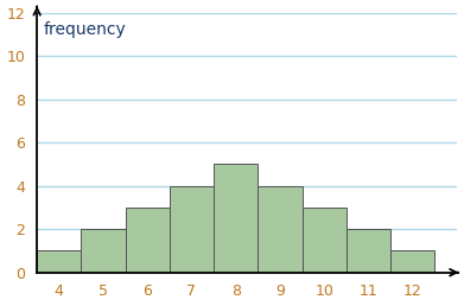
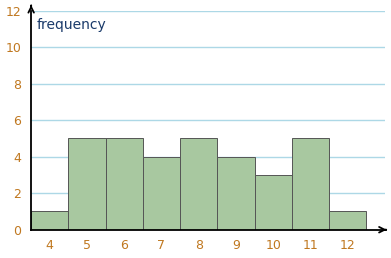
5: 2 -> 5
6: 3 -> 5
11: 2 -> 5
